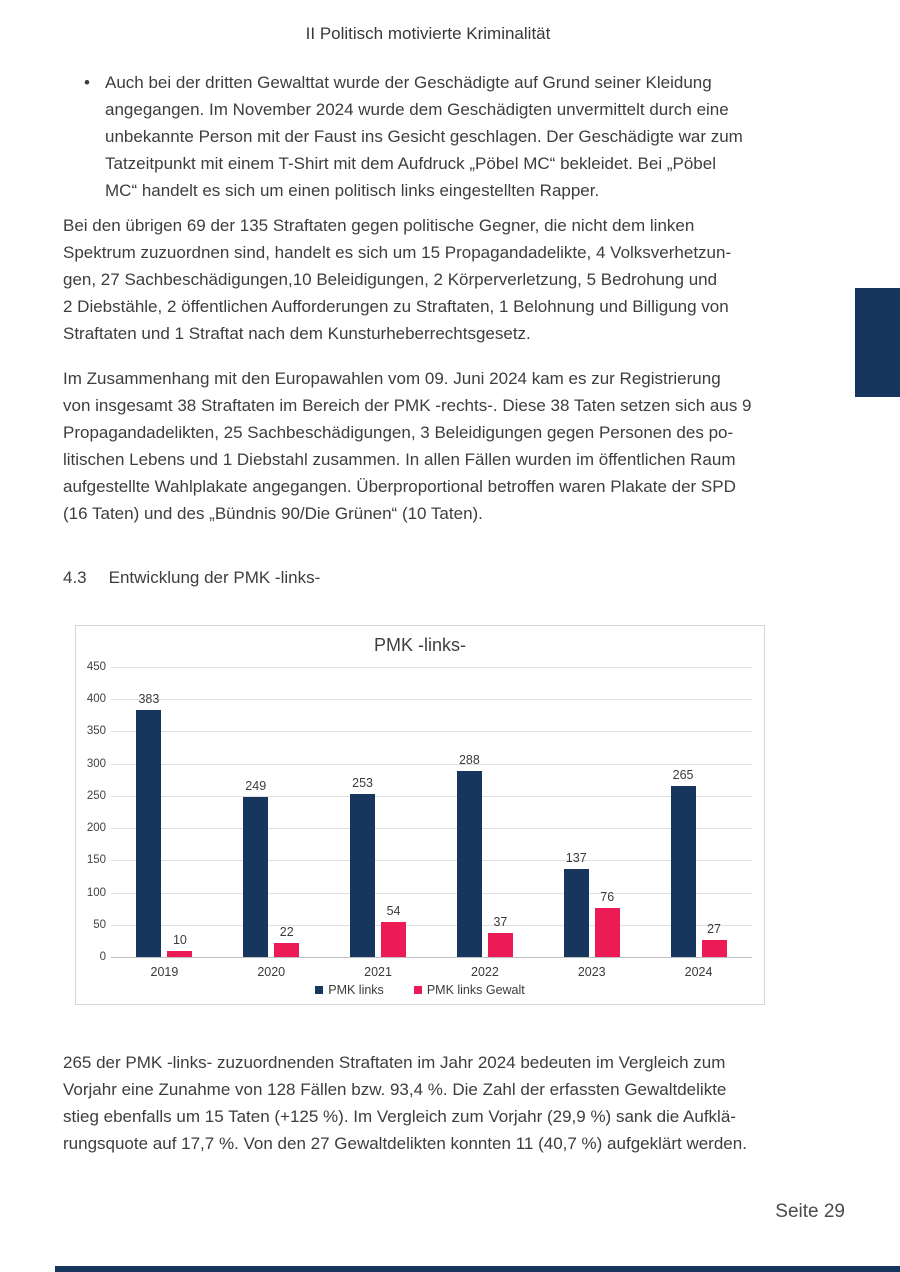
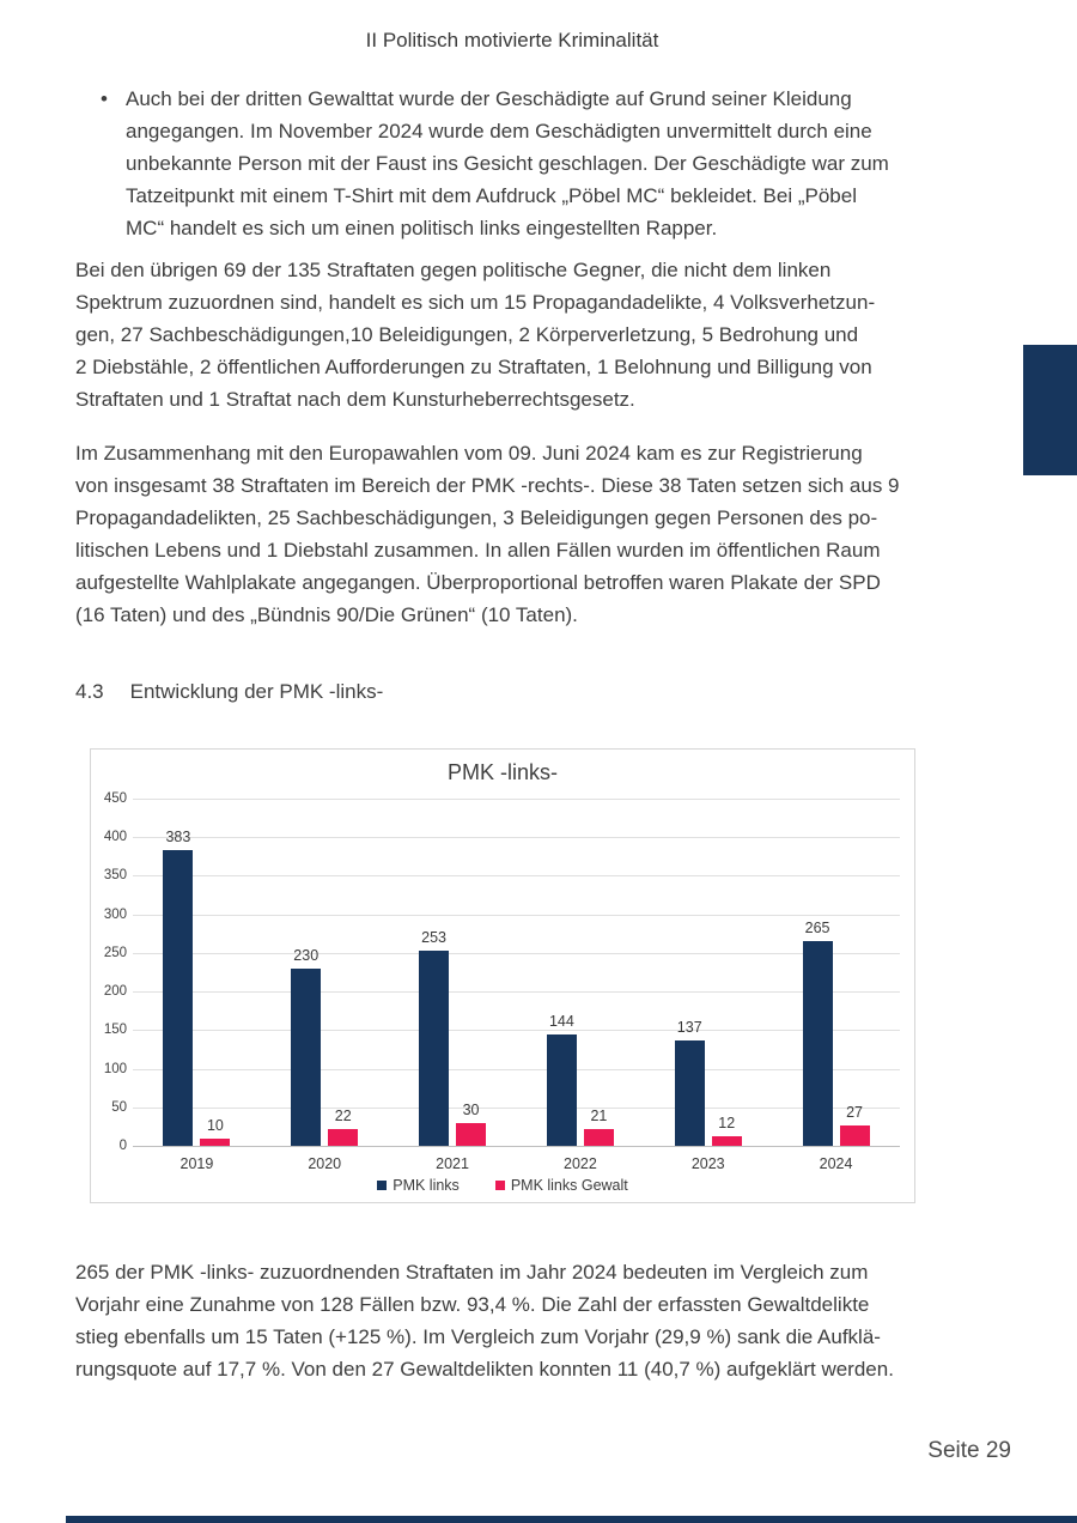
PMK links/2020: 249 -> 230
PMK links Gewalt/2021: 54 -> 30
PMK links/2022: 288 -> 144
PMK links Gewalt/2022: 37 -> 21
PMK links Gewalt/2023: 76 -> 12
